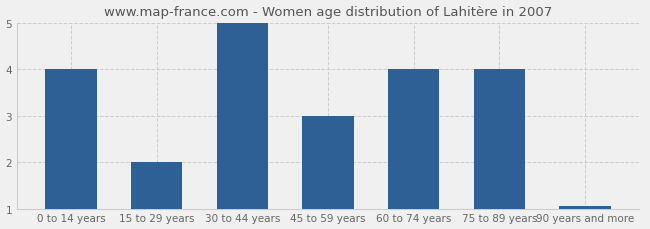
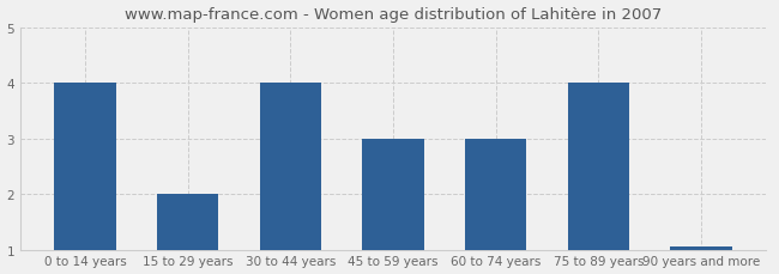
30 to 44 years: 5.00 -> 4.00
60 to 74 years: 4.00 -> 3.00
